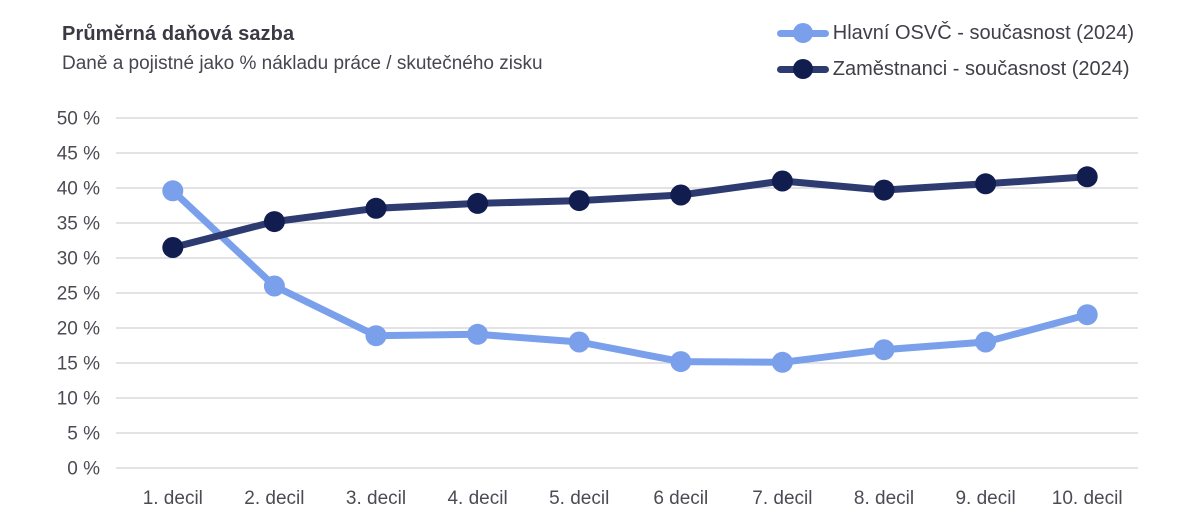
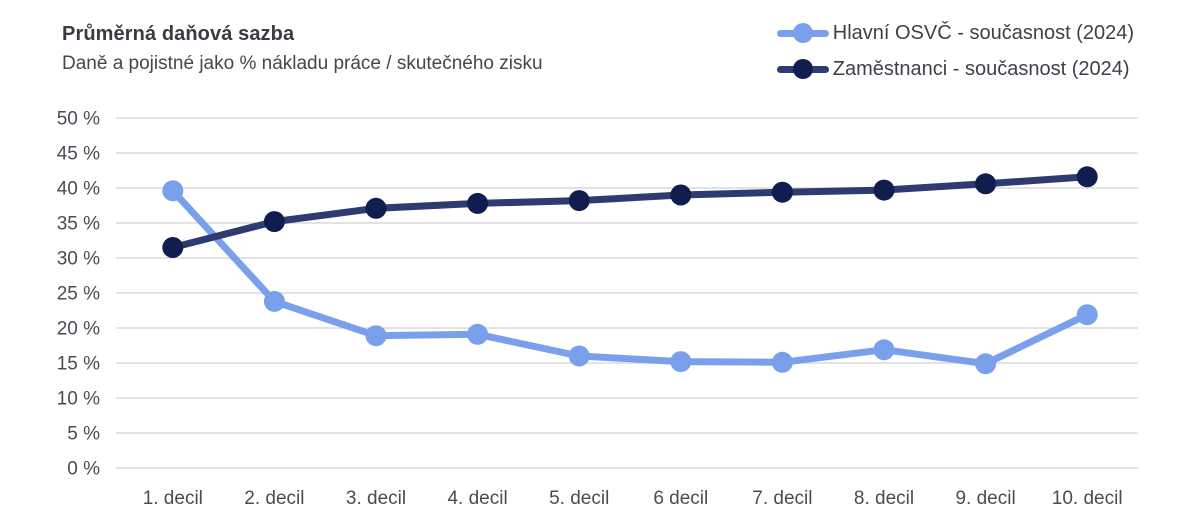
Hlavní OSVČ - současnost (2024)/2. decil: 26% -> 24%
Hlavní OSVČ - současnost (2024)/5. decil: 18% -> 16%
Zaměstnanci - současnost (2024)/7. decil: 41% -> 39%
Hlavní OSVČ - současnost (2024)/9. decil: 18% -> 15%
